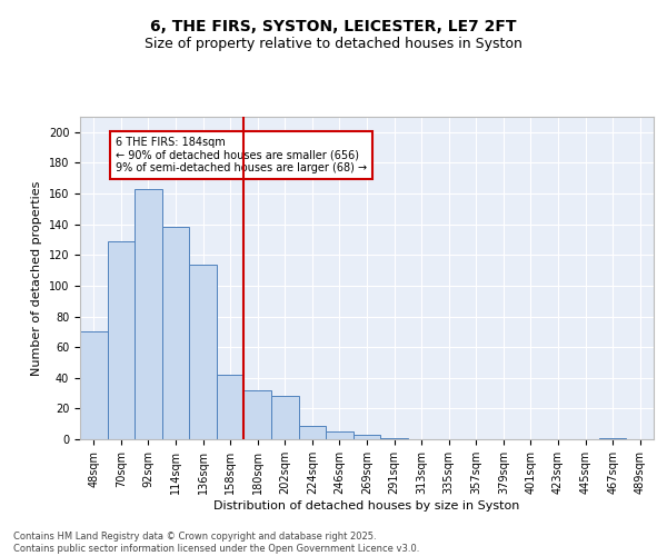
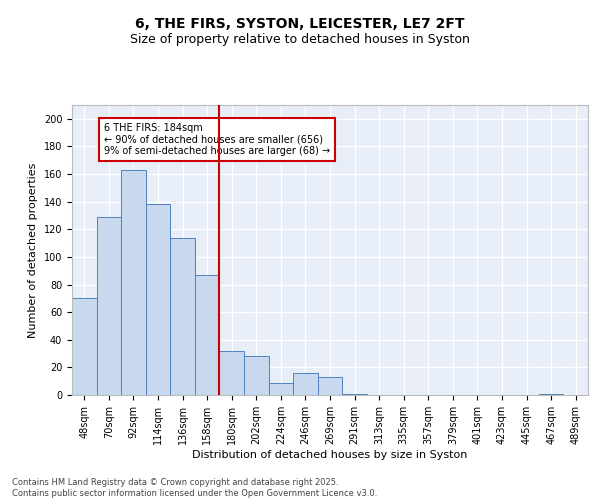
158sqm: 42 -> 87
246sqm: 5 -> 16
269sqm: 3 -> 13
